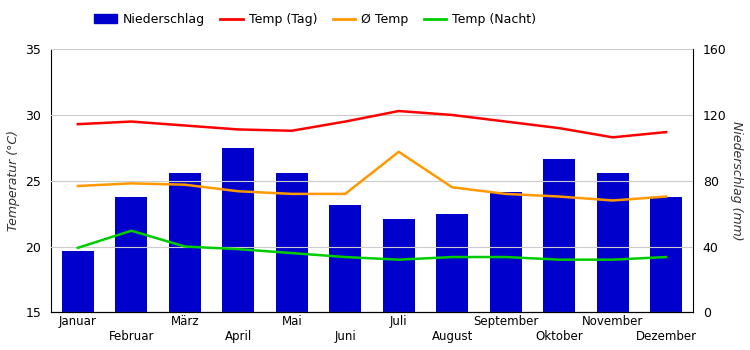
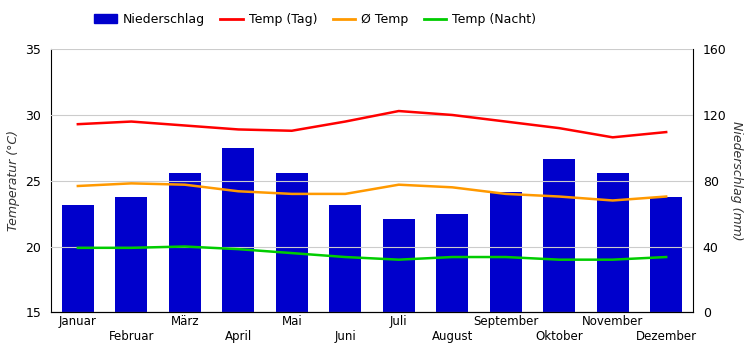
Niederschlag/Januar: 37 -> 65
Temp (Nacht)/Februar: 21.2 -> 19.9
Ø Temp/Juli: 27.2 -> 24.7
